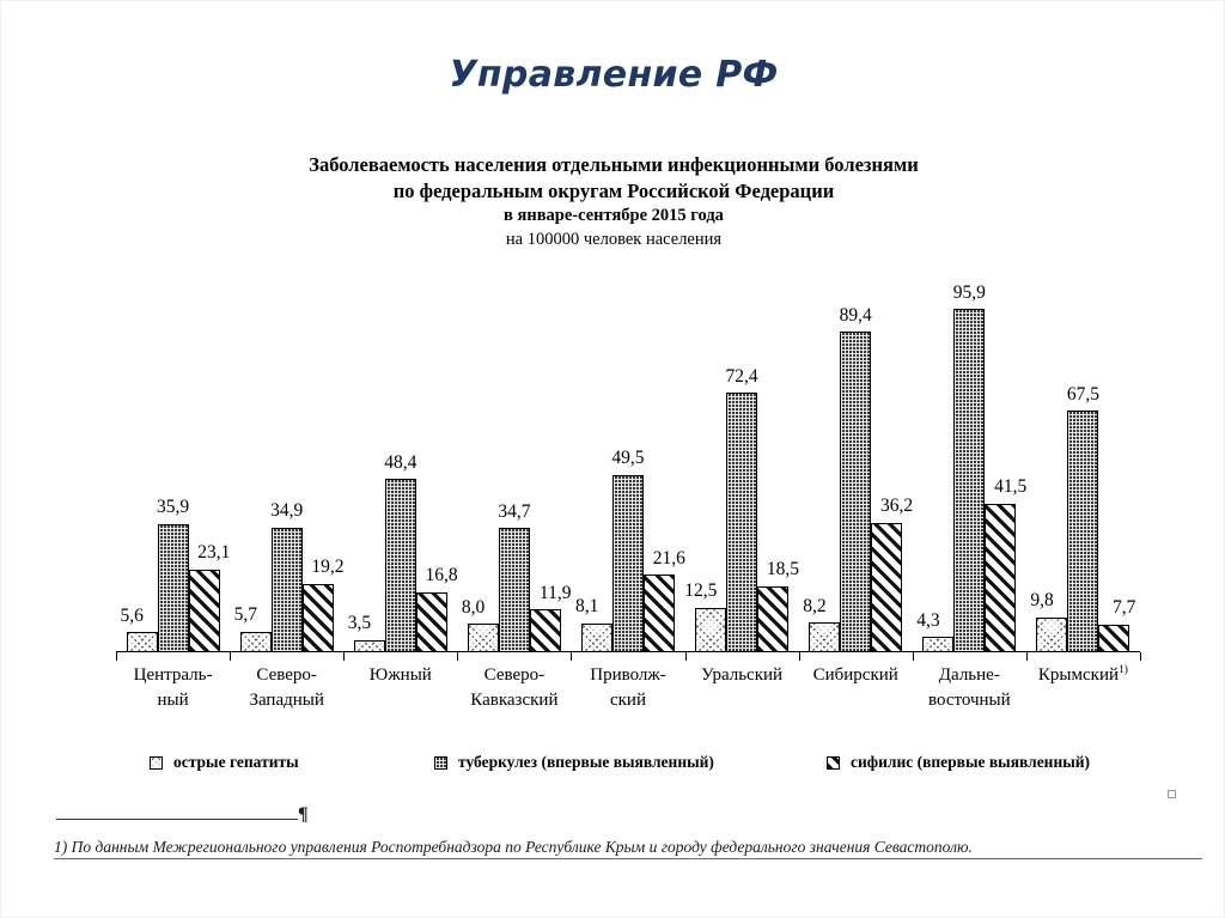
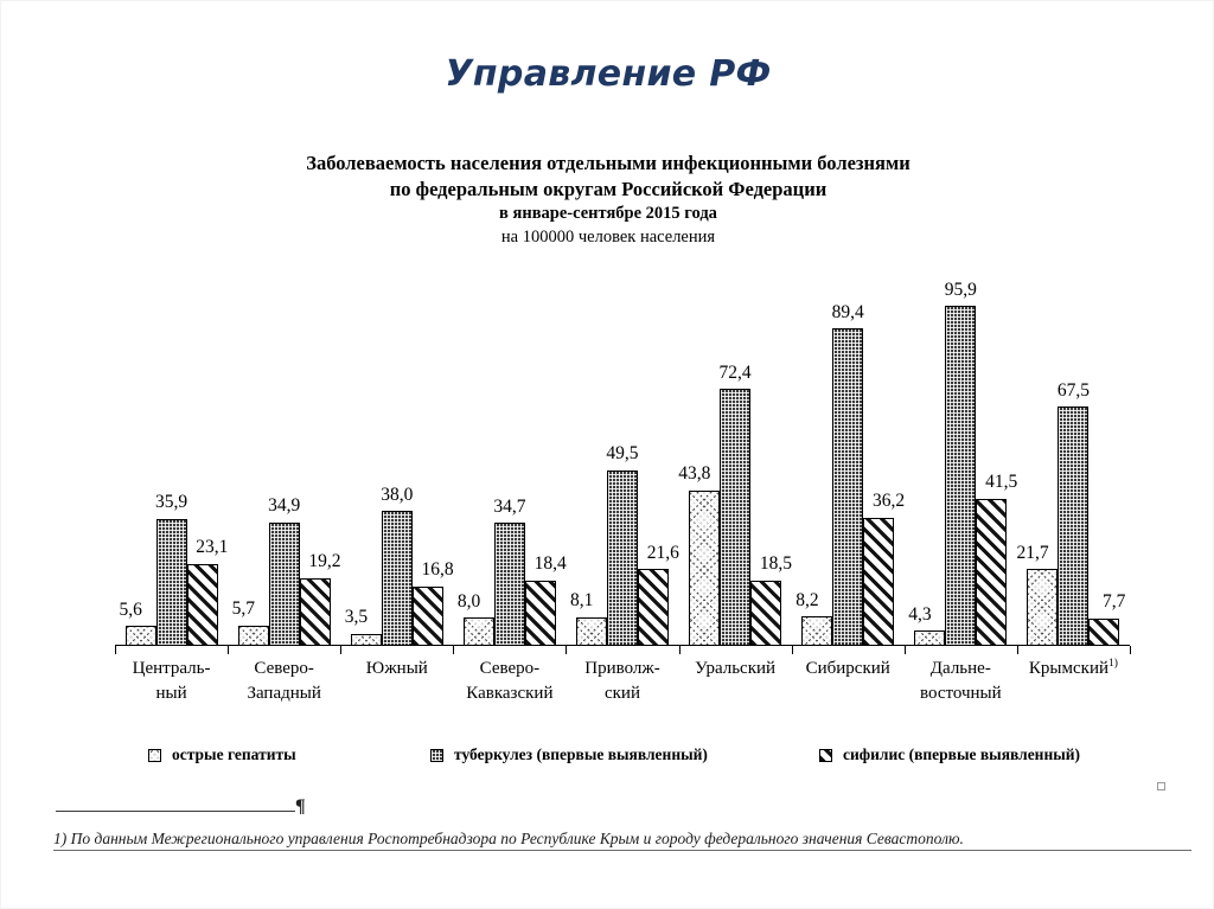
туберкулез (впервые выявленный)/Южный: 48,4 -> 38,0
сифилис (впервые выявленный)/Северо- Кавказский: 11,9 -> 18,4
острые гепатиты/Уральский: 12,5 -> 43,8
острые гепатиты/Крымский1): 9,8 -> 21,7
